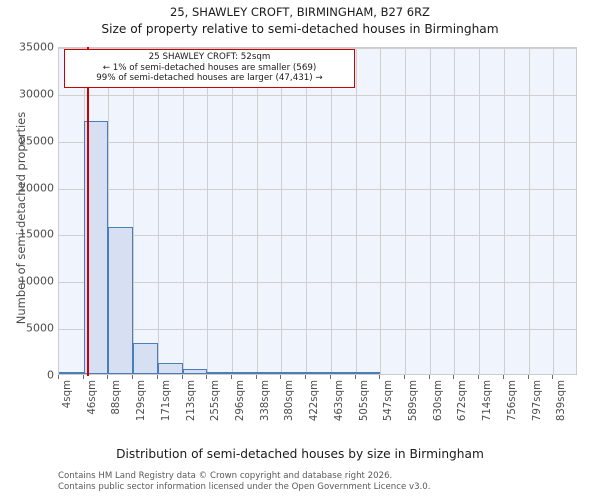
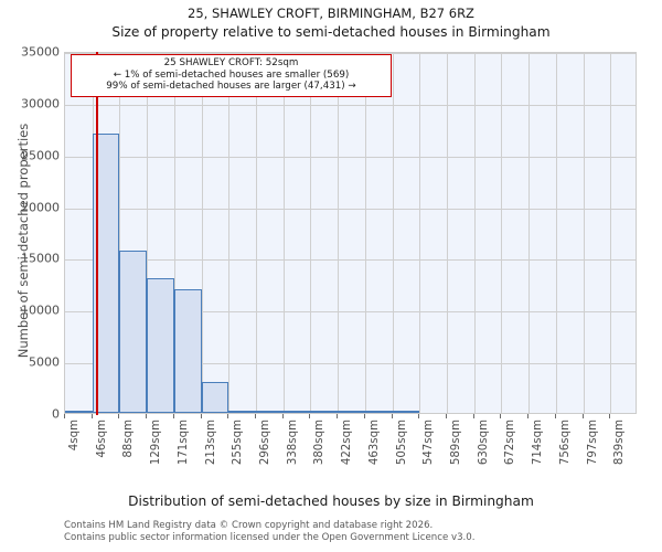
129sqm: 3000 -> 13000
171sqm: 1000 -> 12000
213sqm: 1000 -> 3000
